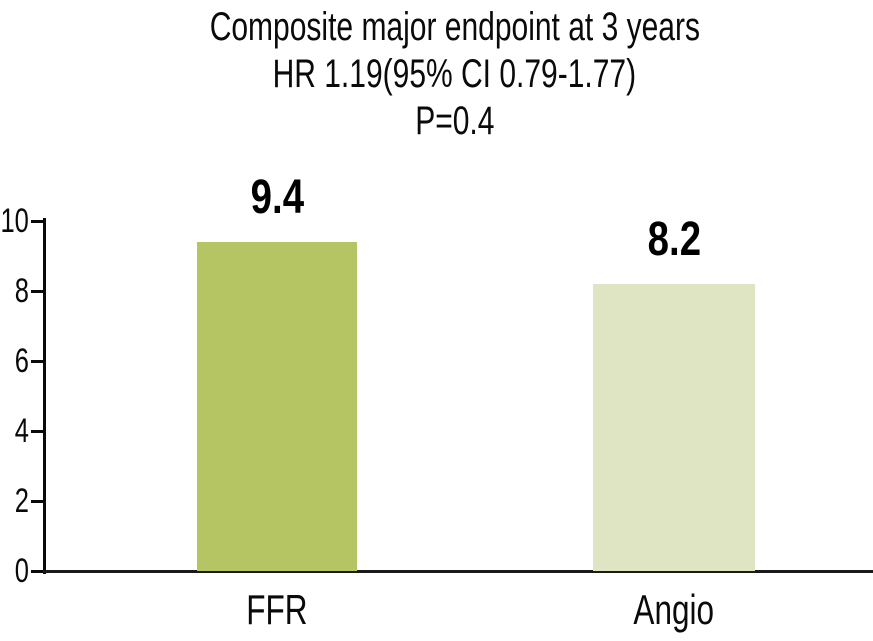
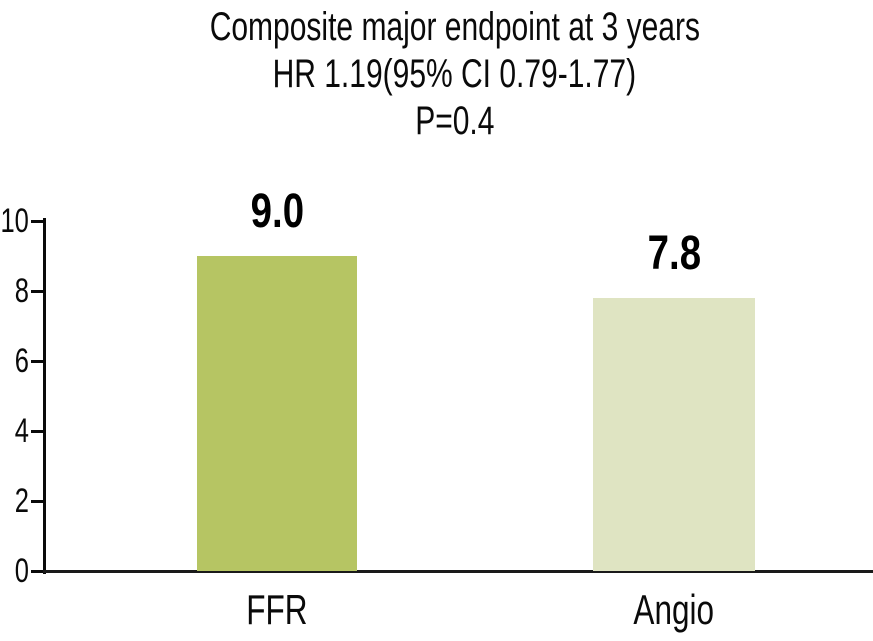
FFR: 9.4 -> 9.0
Angio: 8.2 -> 7.8
